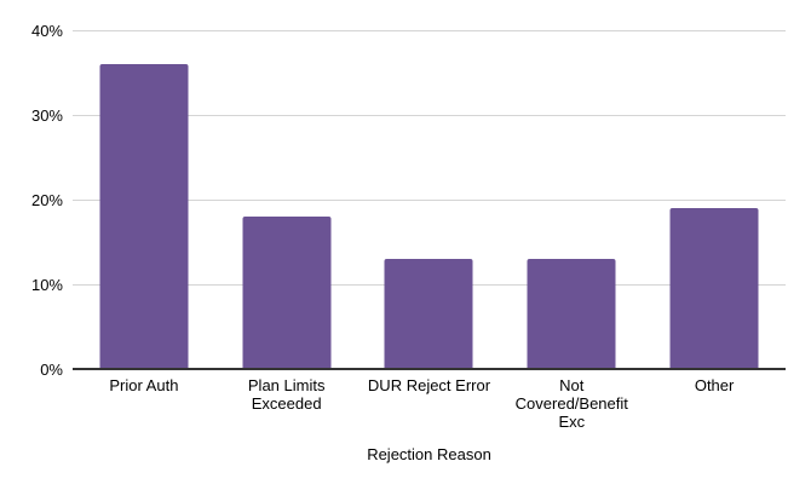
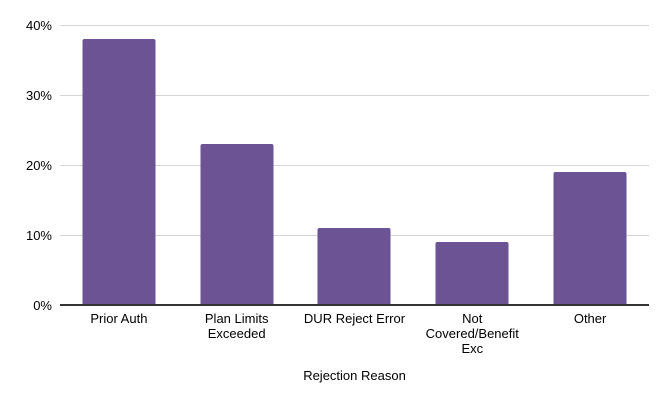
Prior Auth: 36% -> 38%
Plan Limits Exceeded: 18% -> 23%
DUR Reject Error: 13% -> 11%
Not Covered/Benefit Exc: 13% -> 9%
